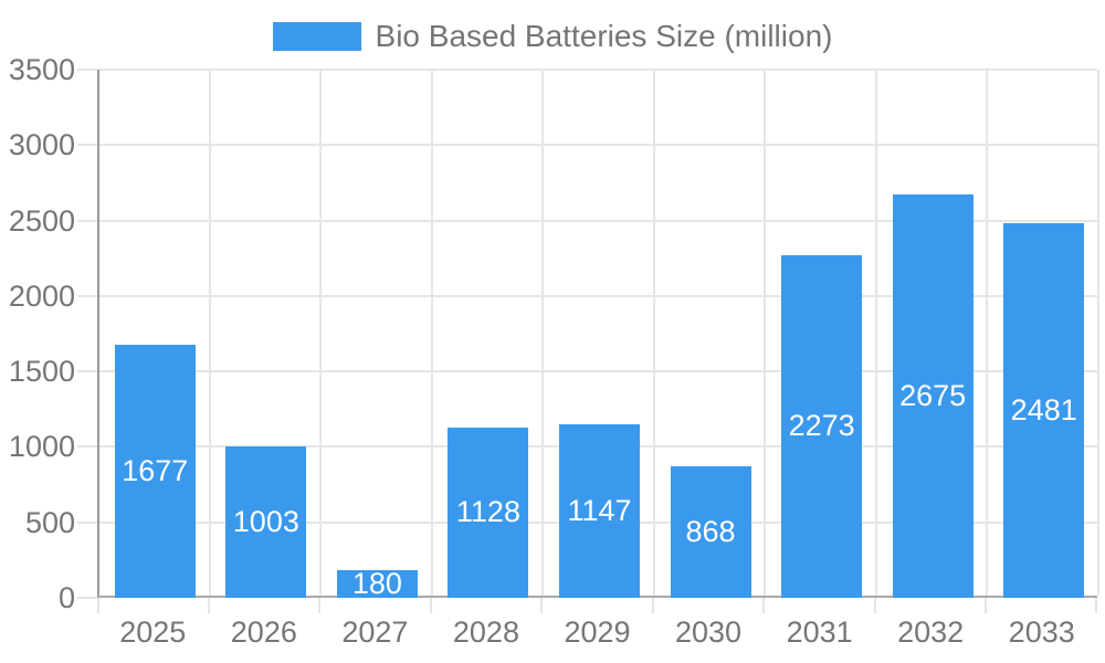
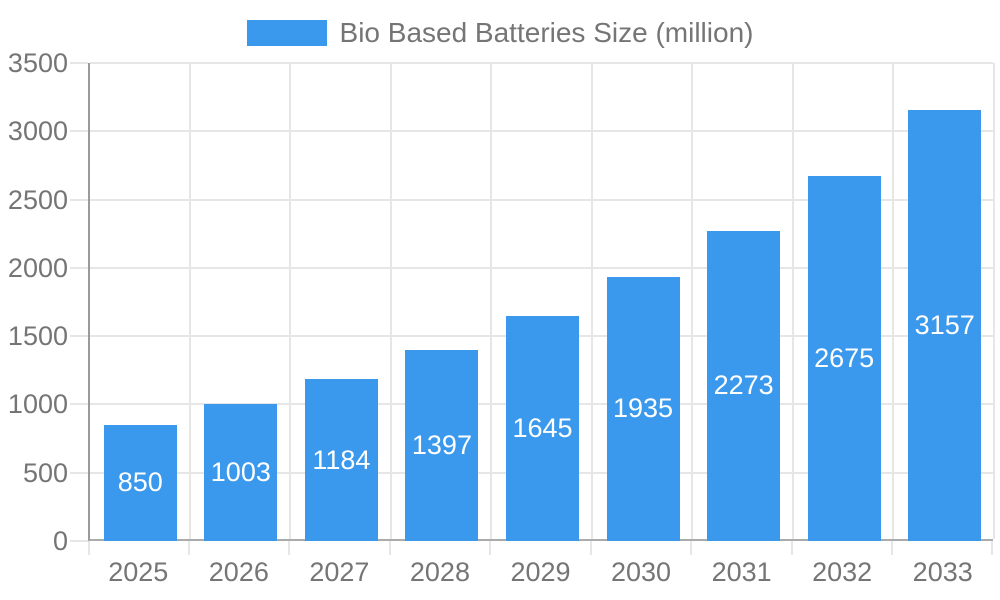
2025: 1677 -> 850
2027: 180 -> 1184
2028: 1128 -> 1397
2029: 1147 -> 1645
2030: 868 -> 1935
2033: 2481 -> 3157
